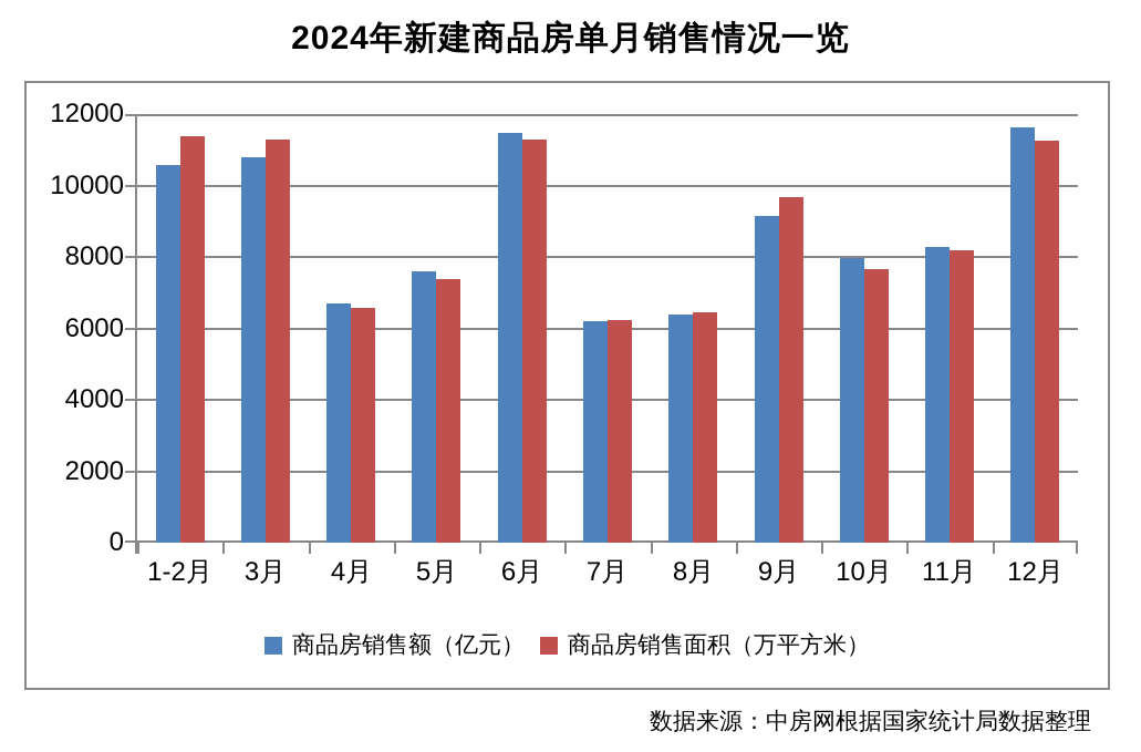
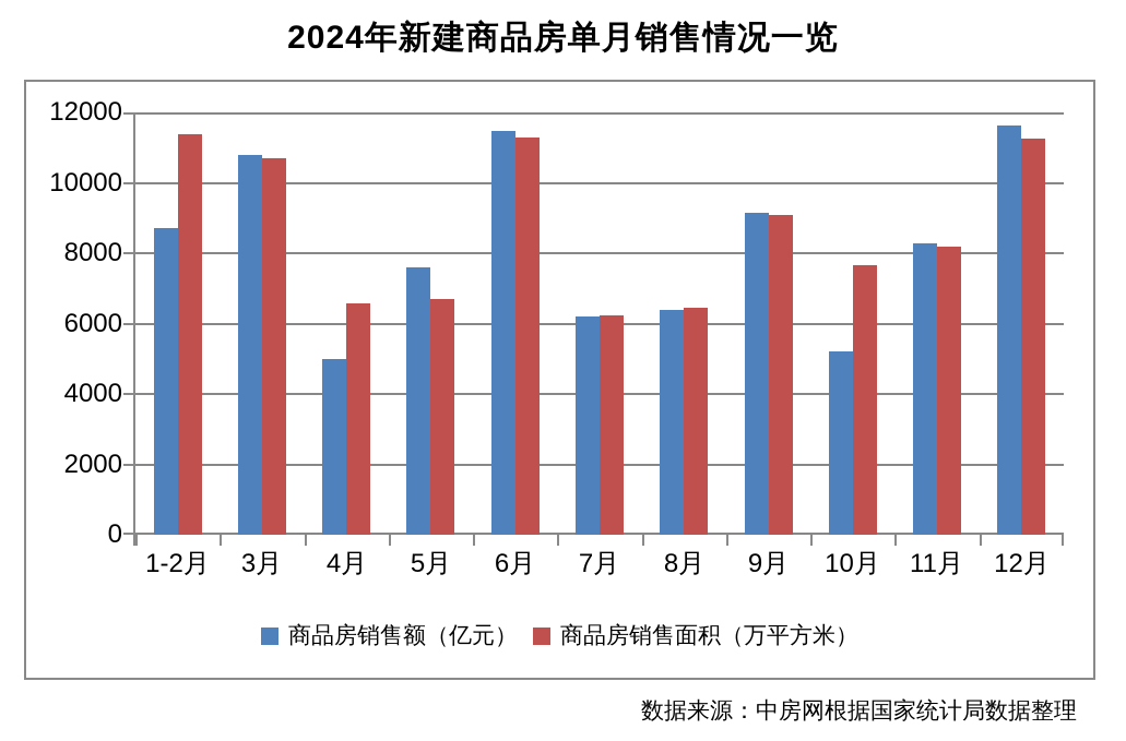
商品房销售额（亿元）/1-2月: 10600 -> 8700
商品房销售面积（万平方米）/3月: 11300 -> 10700
商品房销售额（亿元）/4月: 6700 -> 5000
商品房销售面积（万平方米）/5月: 7400 -> 6700
商品房销售面积（万平方米）/9月: 9700 -> 9100
商品房销售额（亿元）/10月: 8000 -> 5200
